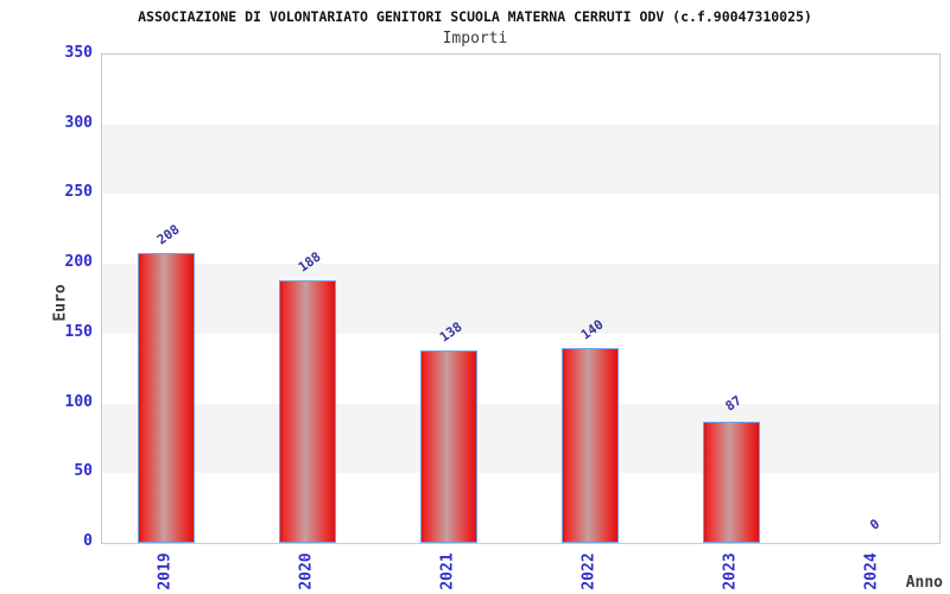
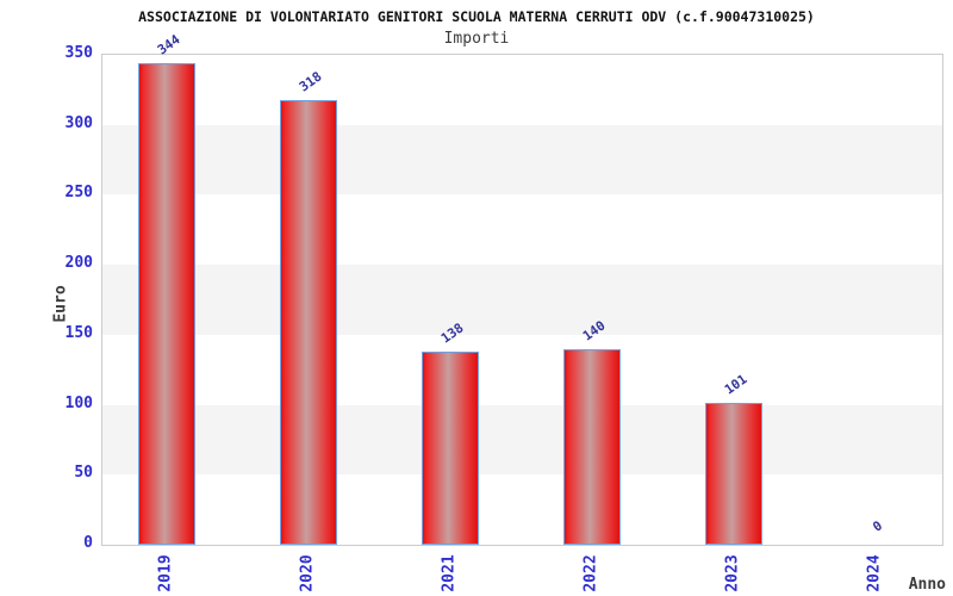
2019: 208 -> 344
2020: 188 -> 318
2023: 87 -> 101
